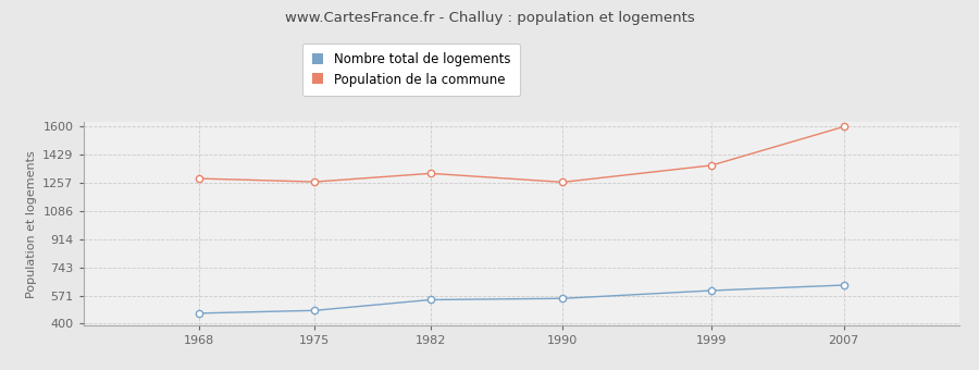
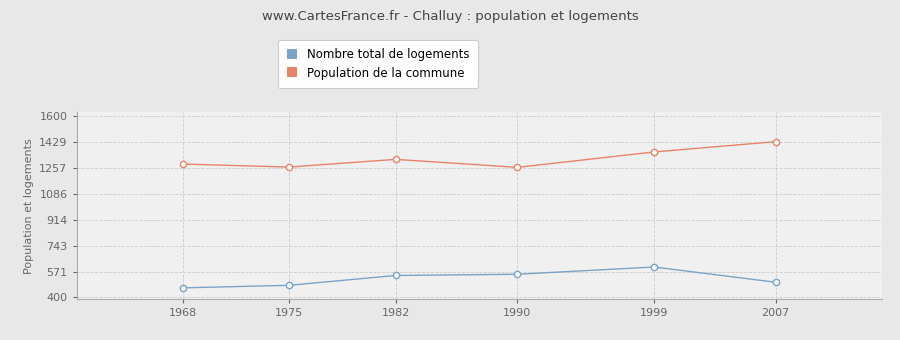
Population de la commune/2007: 1600 -> 1430
Nombre total de logements/2007: 630 -> 500
